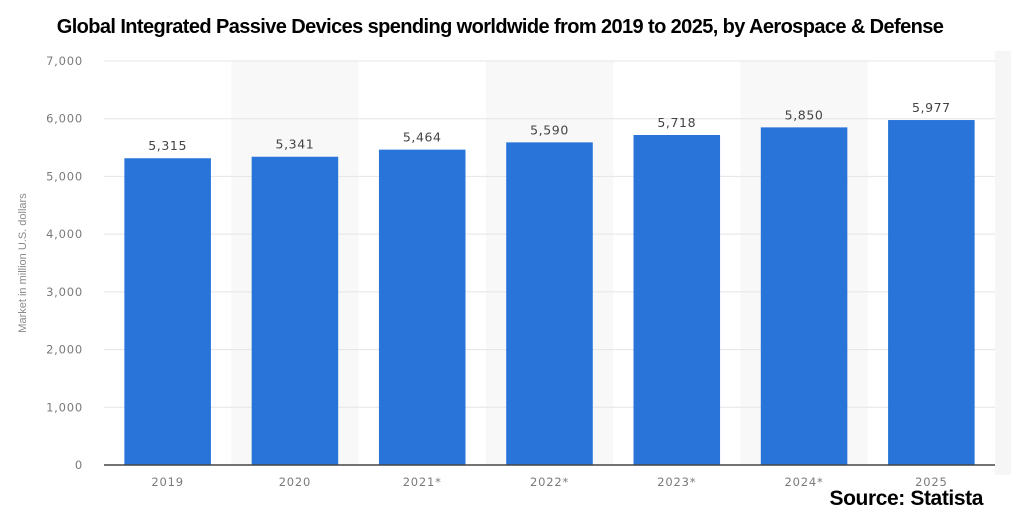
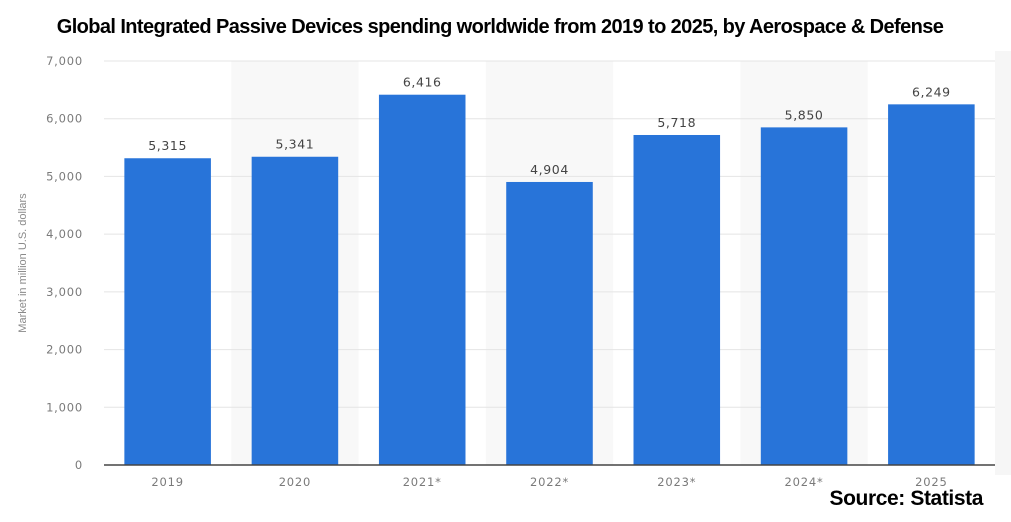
2021*: 5,464 -> 6,416
2022*: 5,590 -> 4,904
2025: 5,977 -> 6,249
